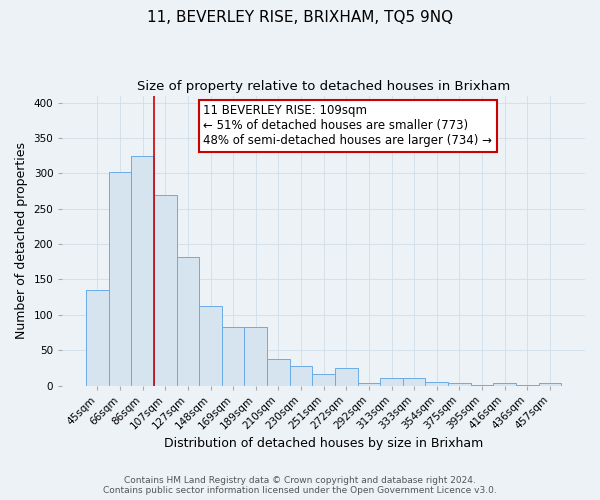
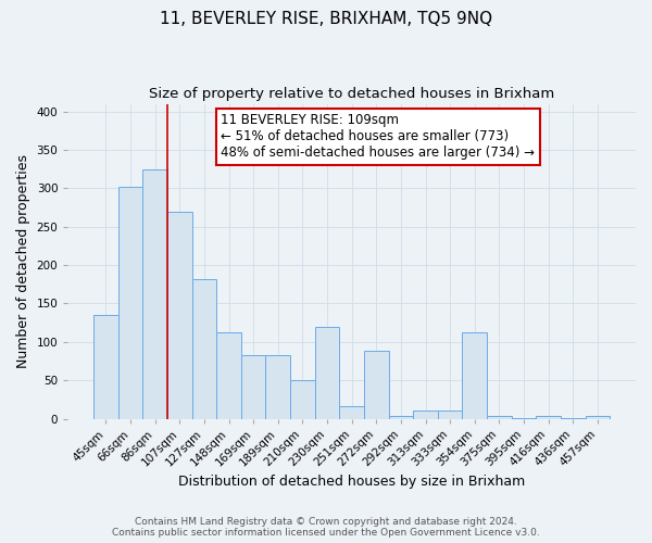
210sqm: 37 -> 50
230sqm: 28 -> 120
272sqm: 25 -> 88
354sqm: 5 -> 112
